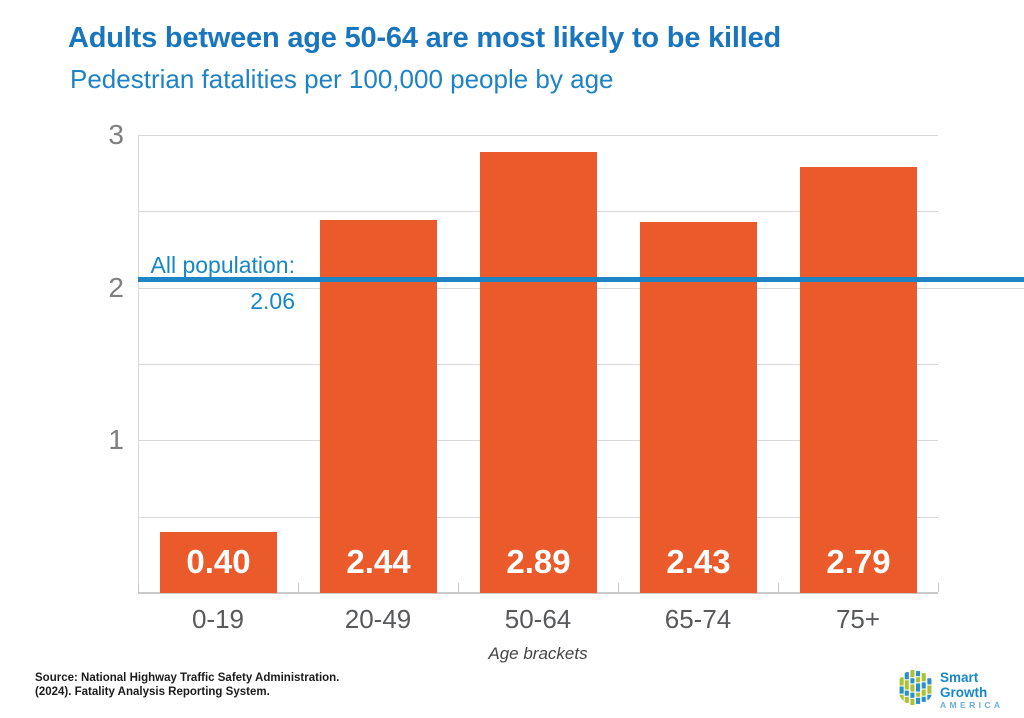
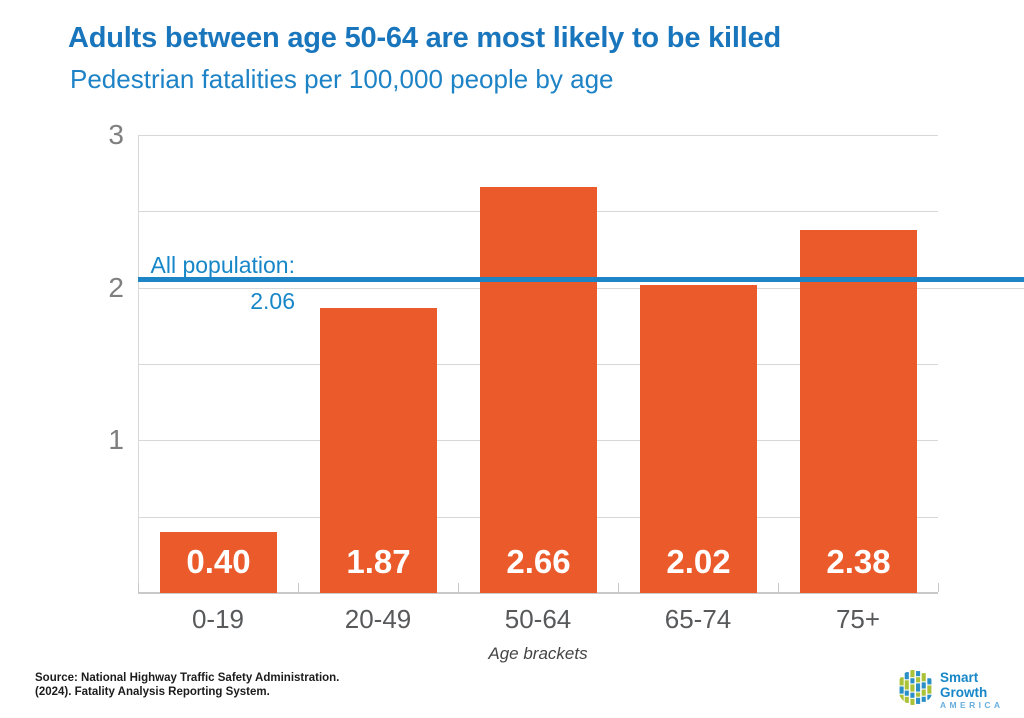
20-49: 2.44 -> 1.87
50-64: 2.89 -> 2.66
65-74: 2.43 -> 2.02
75+: 2.79 -> 2.38
